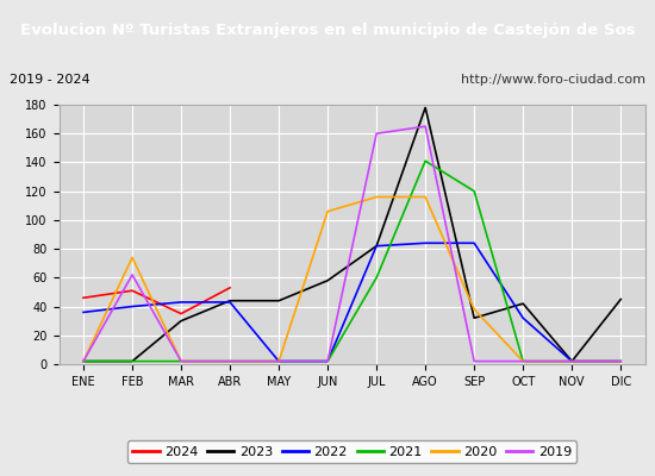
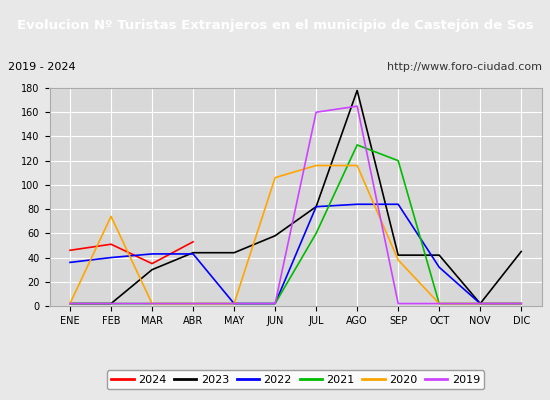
2019/FEB: 62 -> 2
2021/AGO: 141 -> 133
2023/SEP: 32 -> 42
